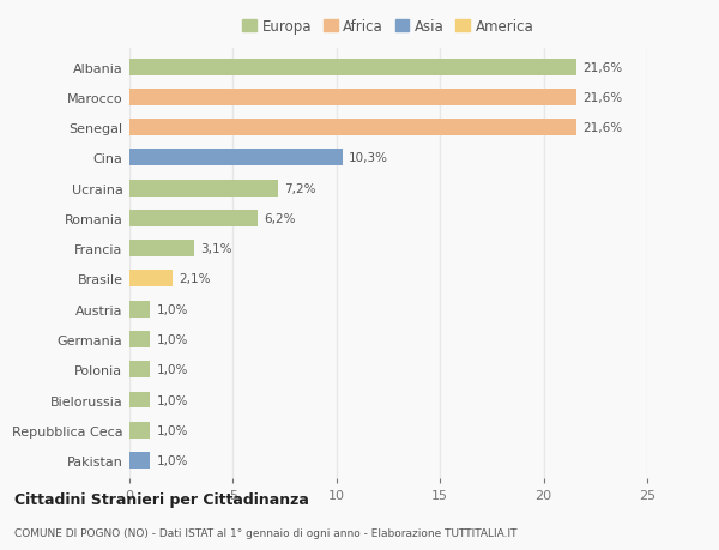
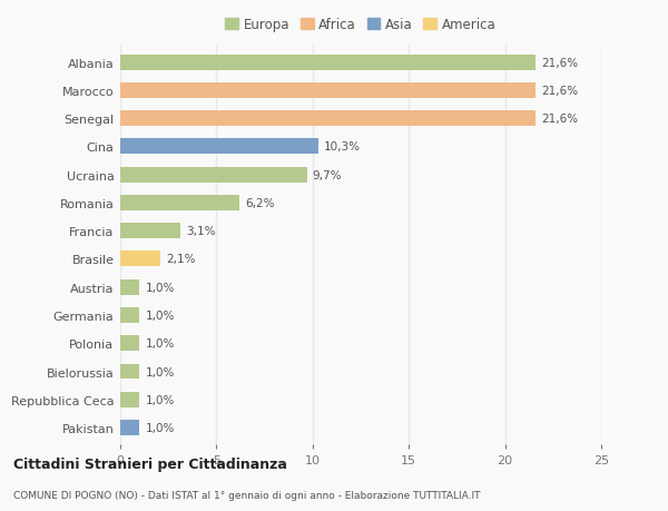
Ucraina: 7,2% -> 9,7%
